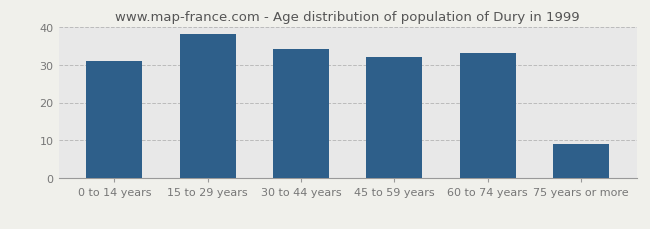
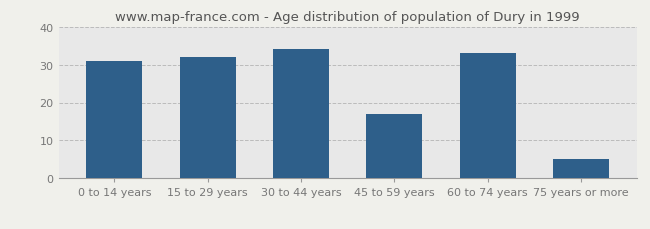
15 to 29 years: 38 -> 32
45 to 59 years: 32 -> 17
75 years or more: 9 -> 5
